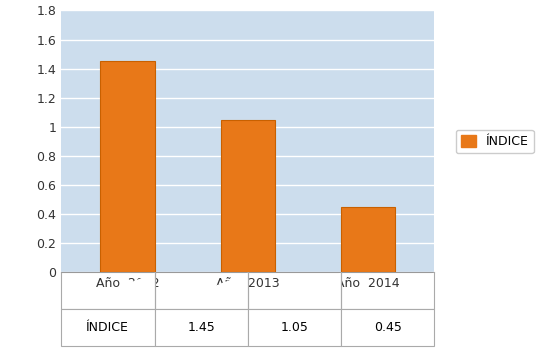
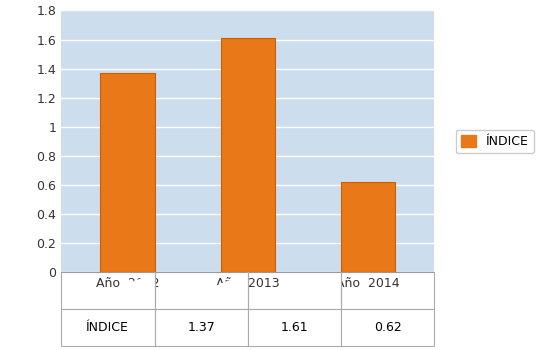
Año 2012: 1.45 -> 1.37
Año 2013: 1.05 -> 1.61
Año 2014: 0.45 -> 0.62
